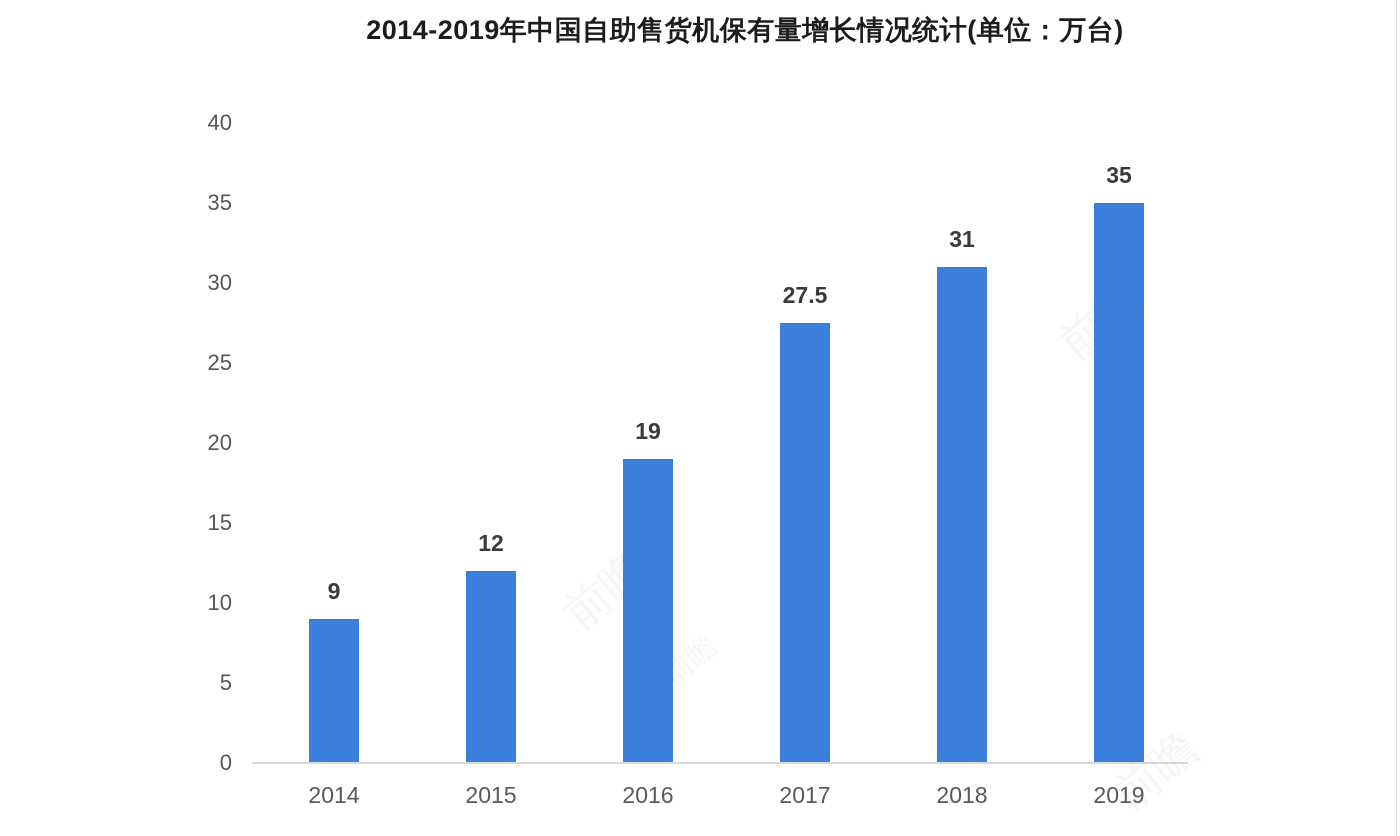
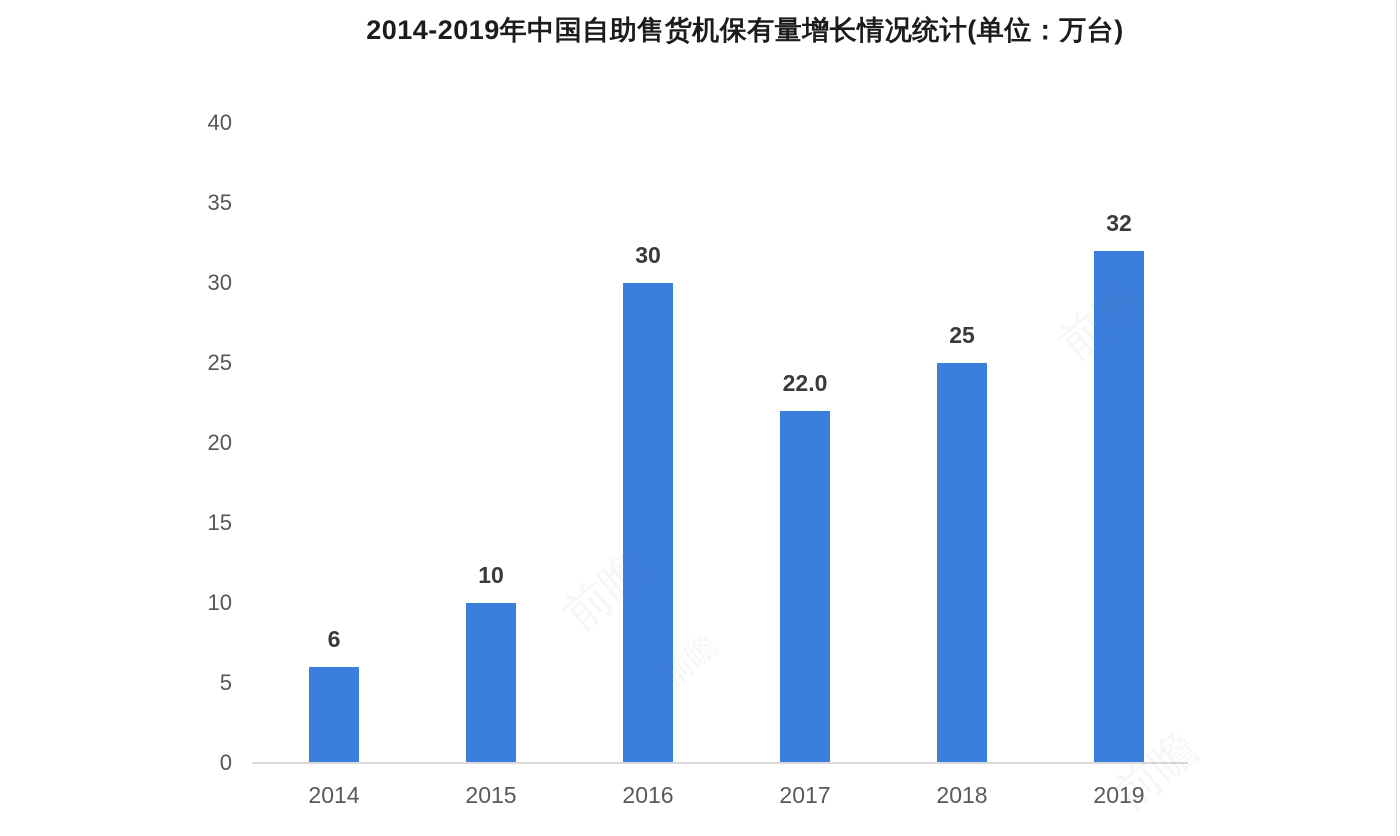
2014: 9 -> 6
2015: 12 -> 10
2016: 19 -> 30
2017: 27.5 -> 22.0
2018: 31 -> 25
2019: 35 -> 32
